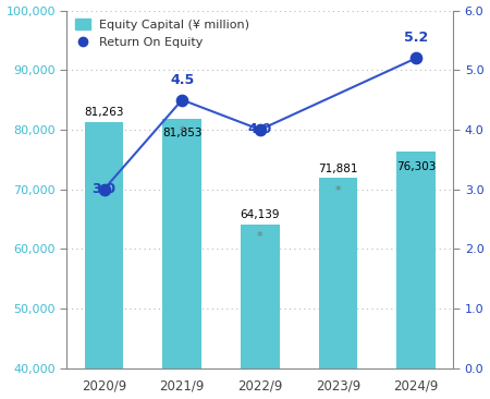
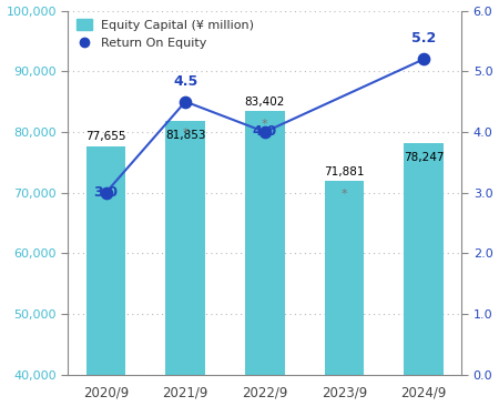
Equity Capital (¥ million)/2020/9: 81,263 -> 77,655
Equity Capital (¥ million)/2022/9: 64,139 -> 83,402
Equity Capital (¥ million)/2024/9: 76,303 -> 78,247
